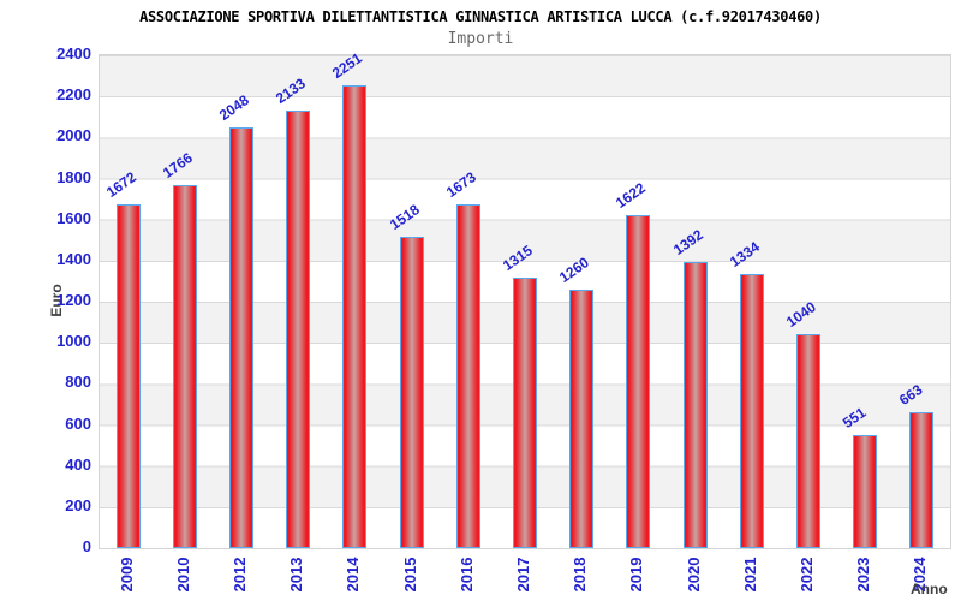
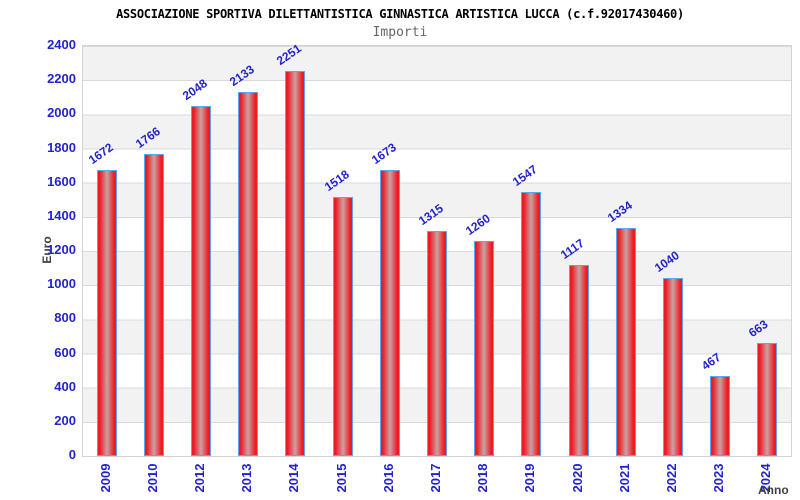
2019: 1622 -> 1547
2020: 1392 -> 1117
2023: 551 -> 467
